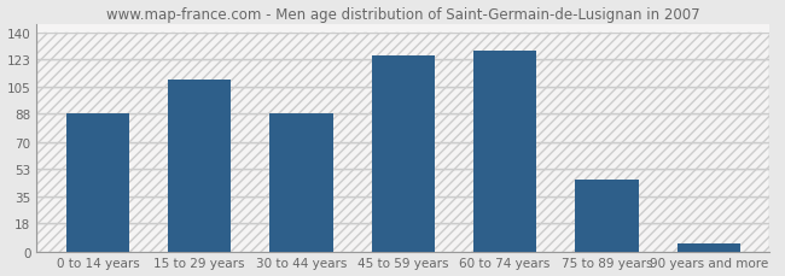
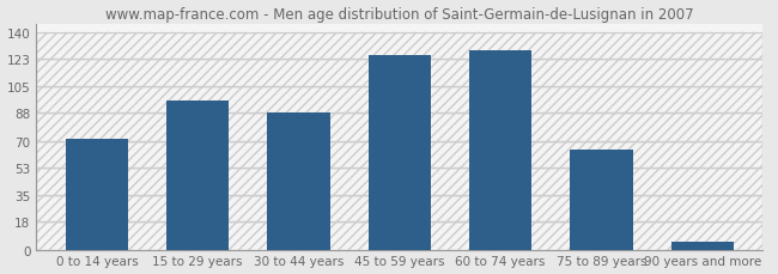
0 to 14 years: 88 -> 71
15 to 29 years: 110 -> 96
75 to 89 years: 46 -> 64
